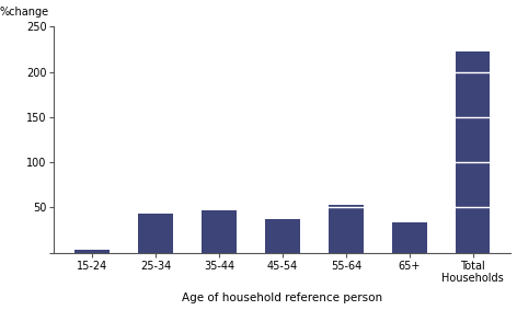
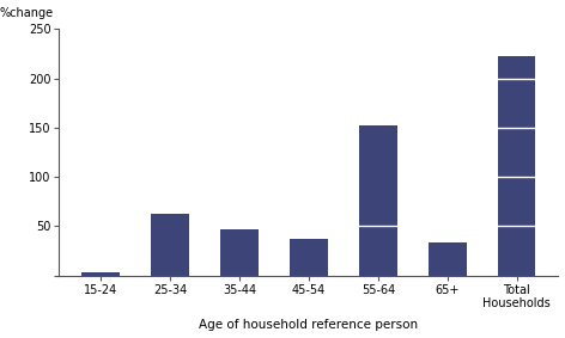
25-34: 43 -> 62
55-64: 53 -> 152
